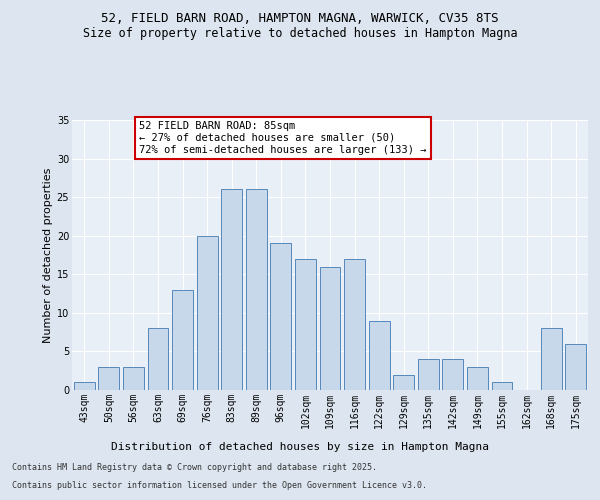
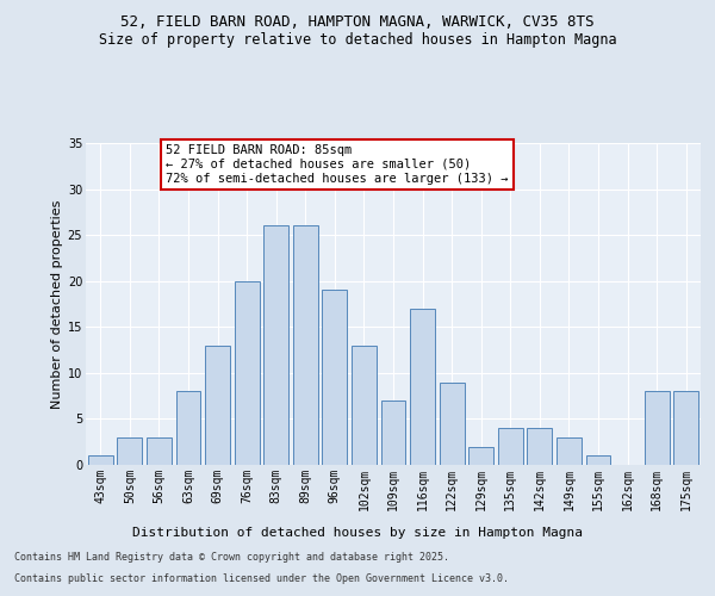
102sqm: 17 -> 13
109sqm: 16 -> 7
175sqm: 6 -> 8
